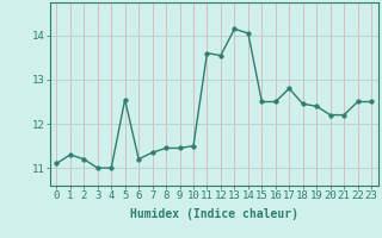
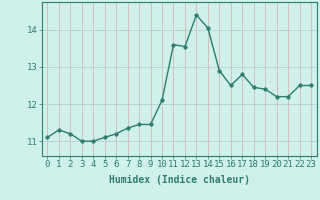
5: 12.55 -> 11.10
10: 11.50 -> 12.10
13: 14.15 -> 14.40
15: 12.50 -> 12.90
